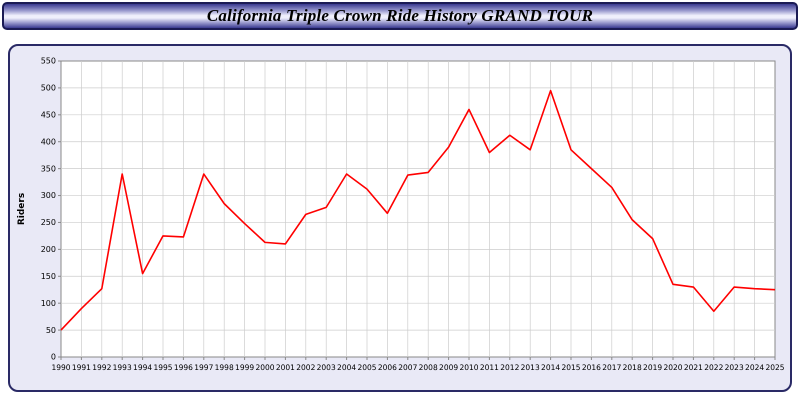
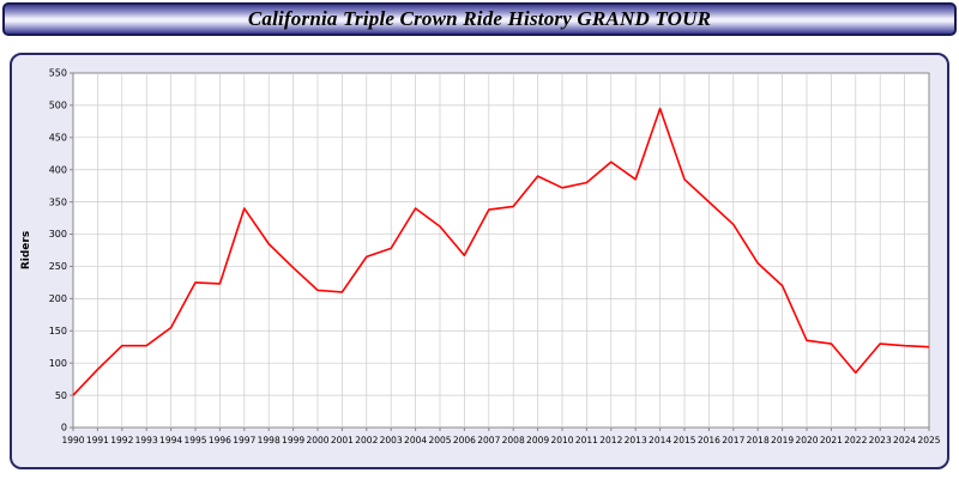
1993: 340 -> 130
2010: 460 -> 370
